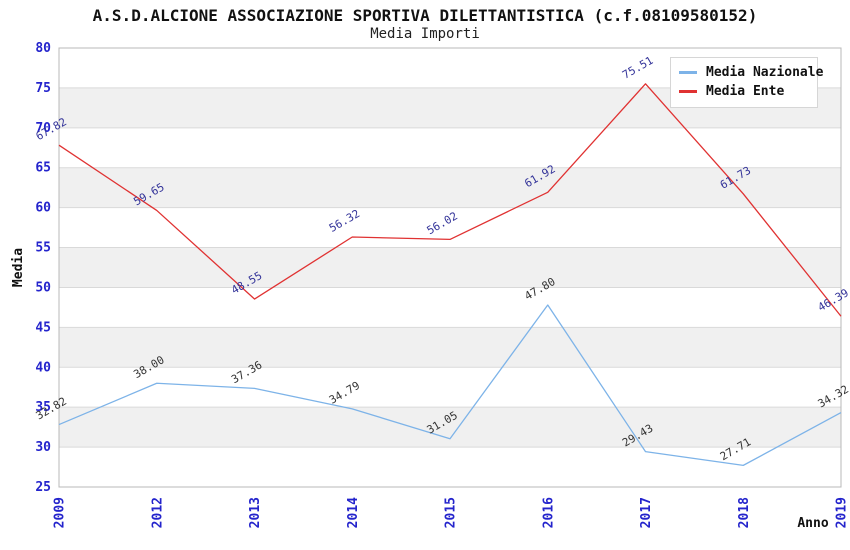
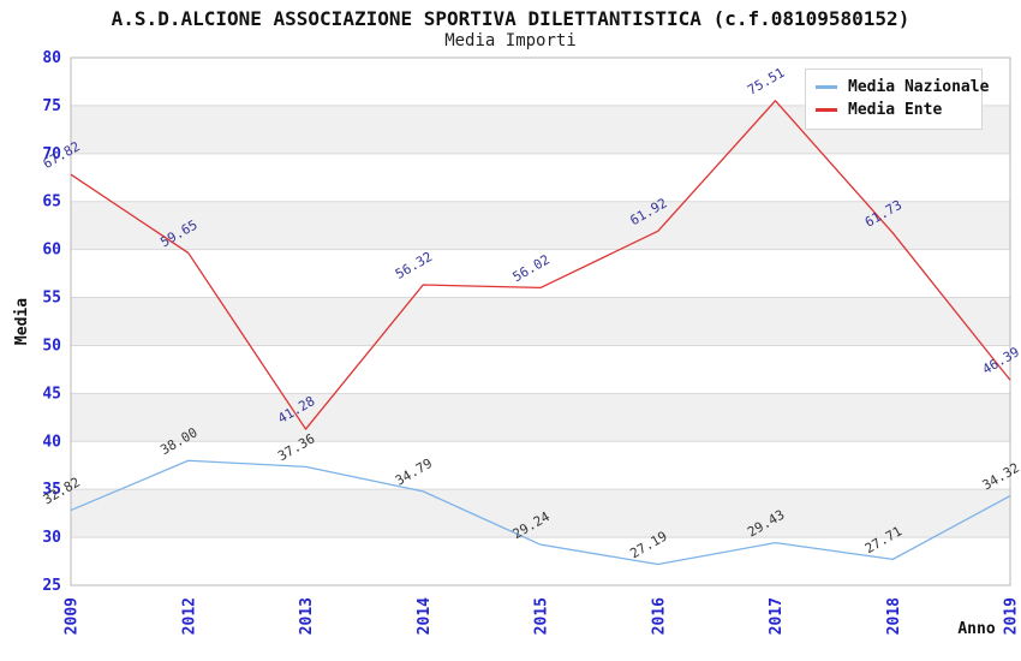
Media Ente/2013: 48.55 -> 41.28
Media Nazionale/2015: 31.05 -> 29.24
Media Nazionale/2016: 47.80 -> 27.19
